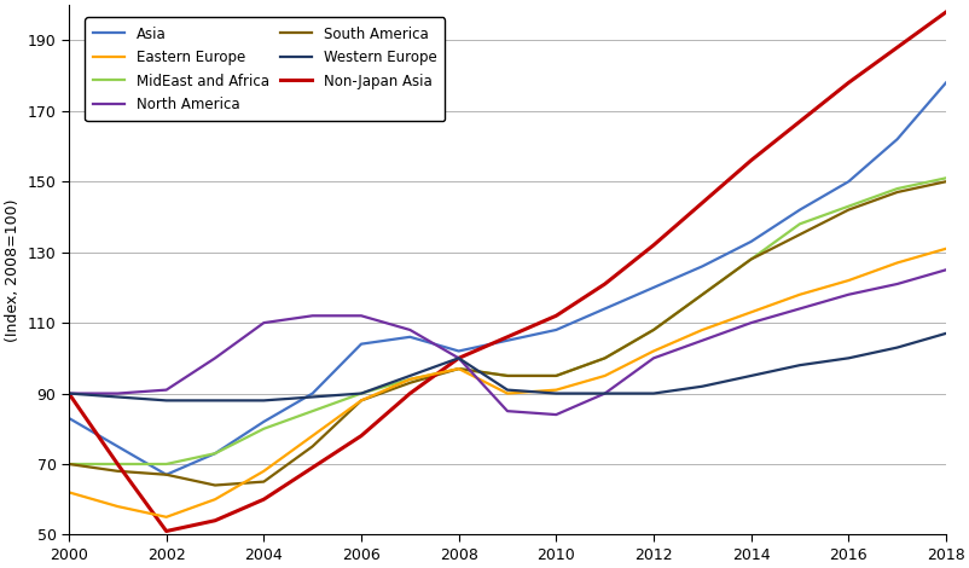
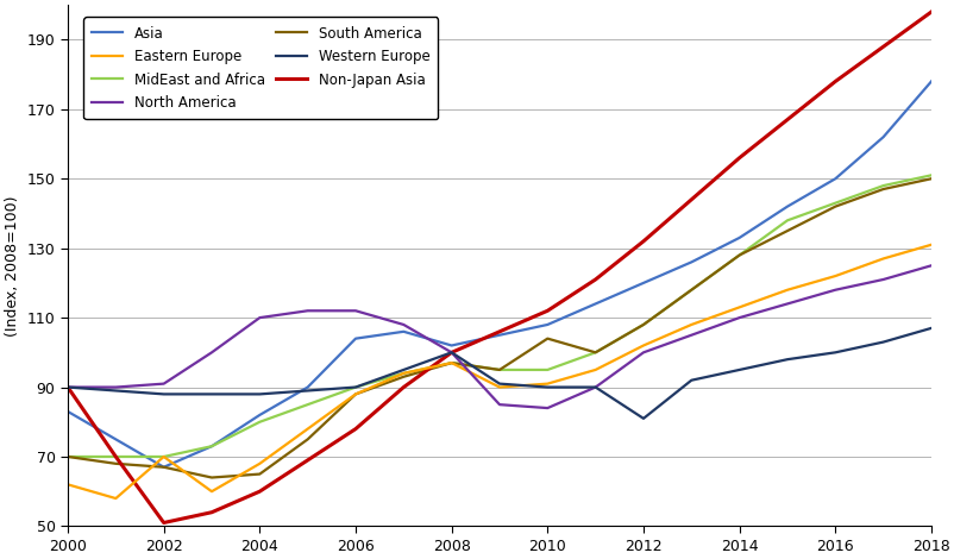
Eastern Europe/2002: 55 -> 70
South America/2010: 95 -> 104
Western Europe/2012: 90 -> 81
